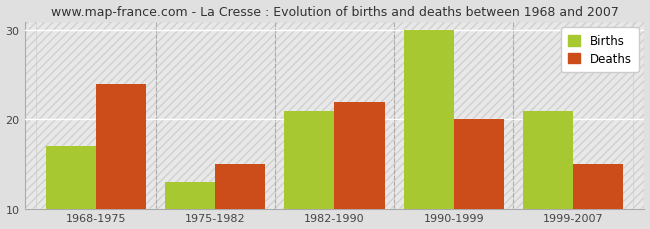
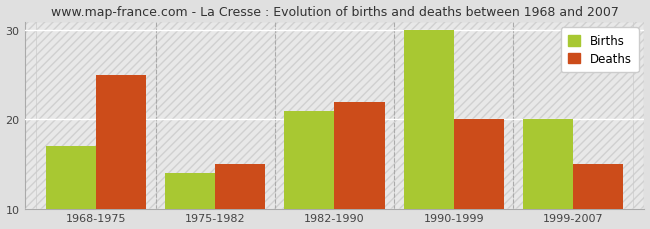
Deaths/1968-1975: 24 -> 25
Births/1975-1982: 13 -> 14
Births/1999-2007: 21 -> 20
